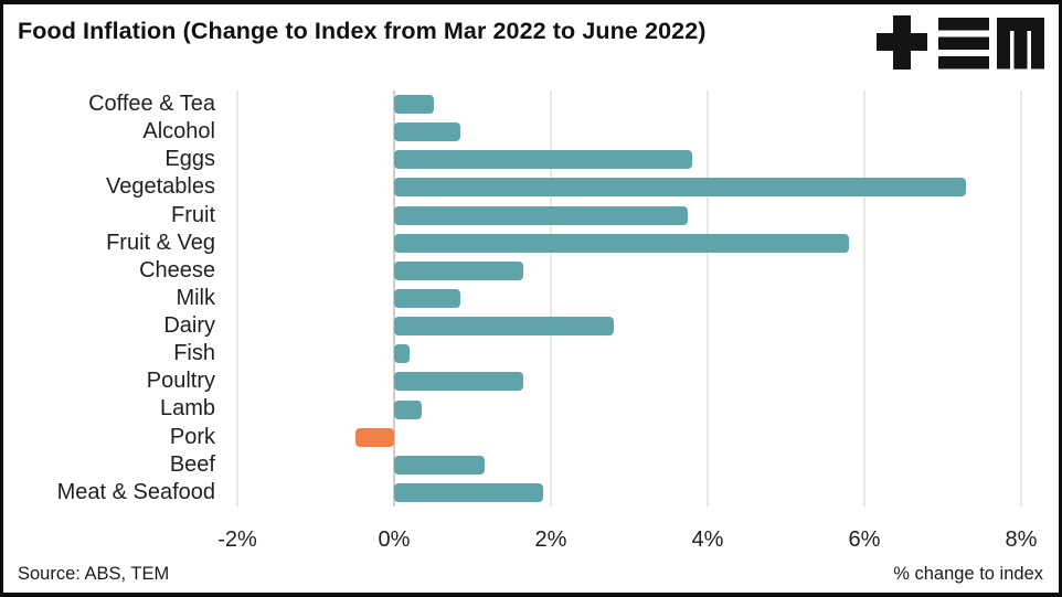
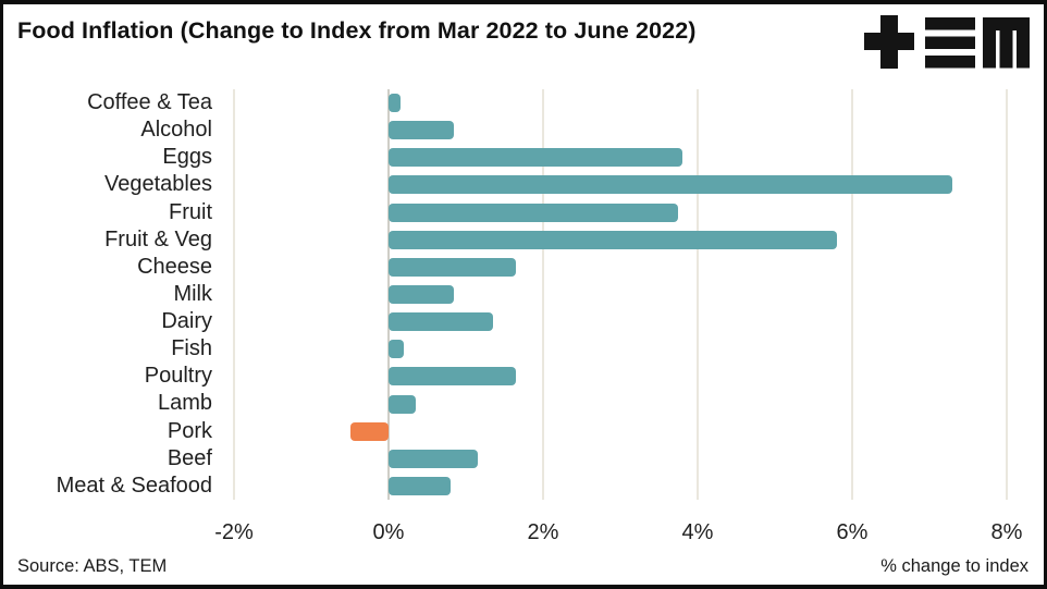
Coffee & Tea: 0.5% -> 0.1%
Dairy: 2.8% -> 1.4%
Meat & Seafood: 1.9% -> 0.8%
